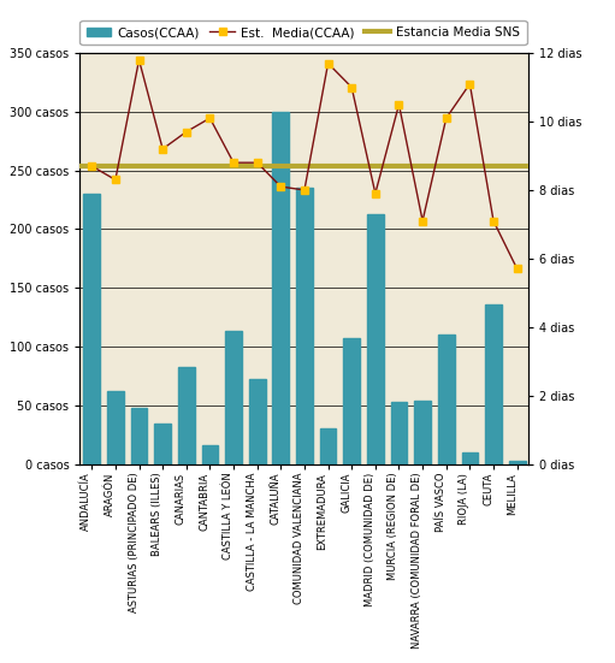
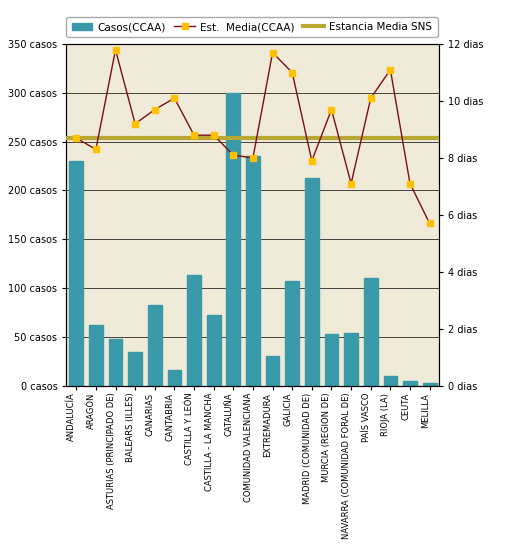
Est. Media(CCAA)/MURCIA (REGION DE): 10.5 dias -> 9.7 dias
Casos(CCAA)/CEUTA: 136 casos -> 5 casos
